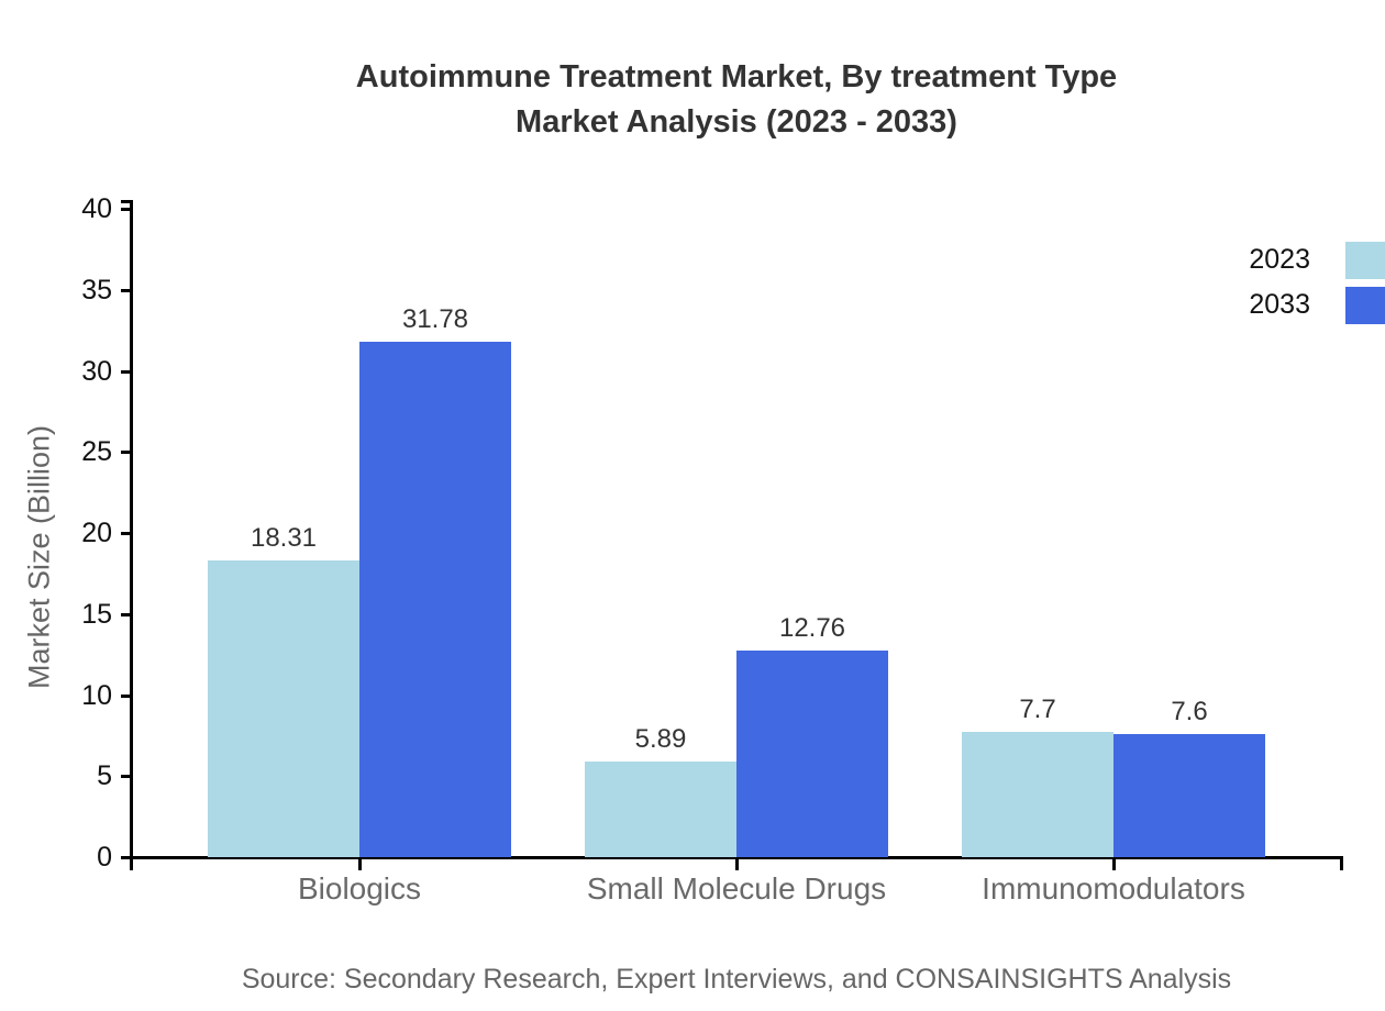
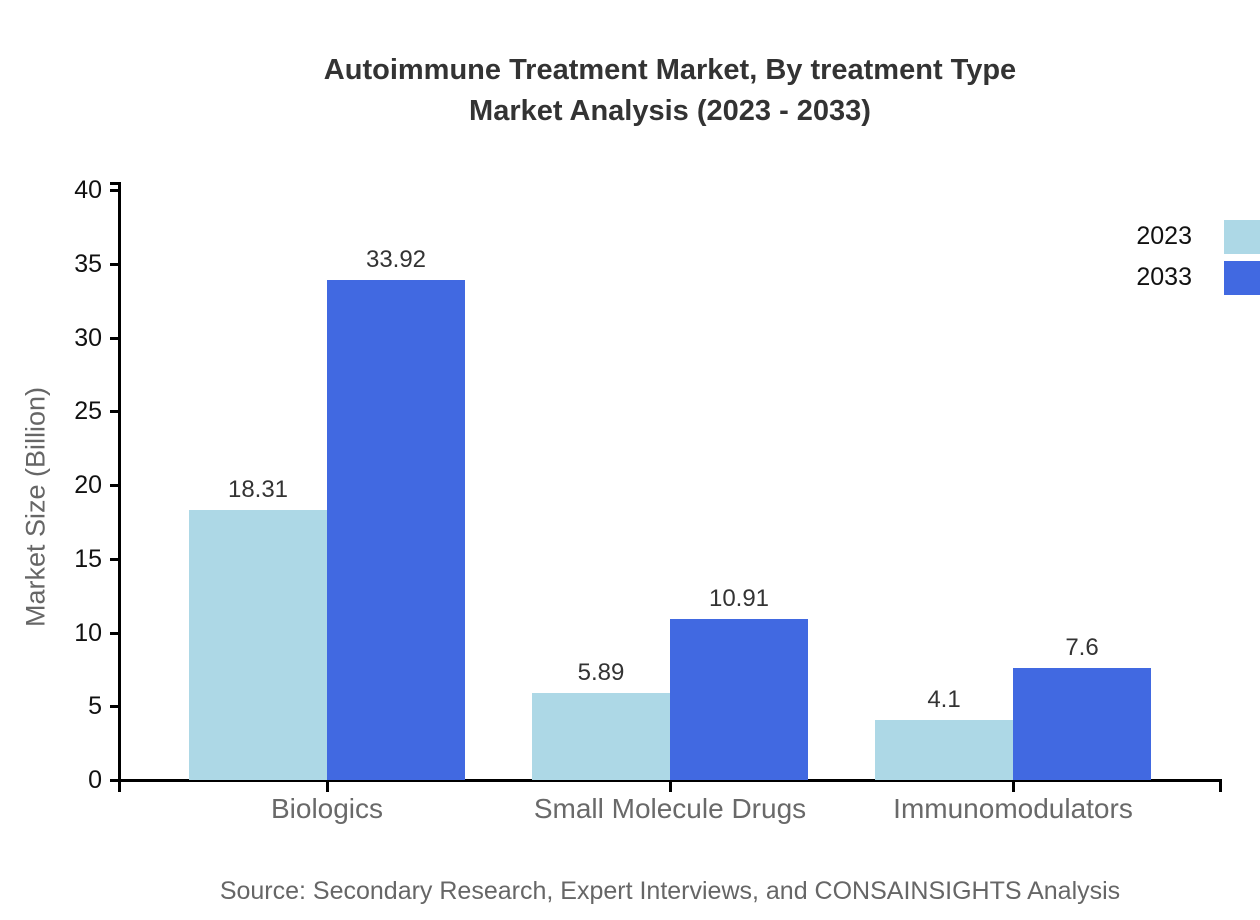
2033/Biologics: 31.78 -> 33.92
2033/Small Molecule Drugs: 12.76 -> 10.91
2023/Immunomodulators: 7.7 -> 4.1
